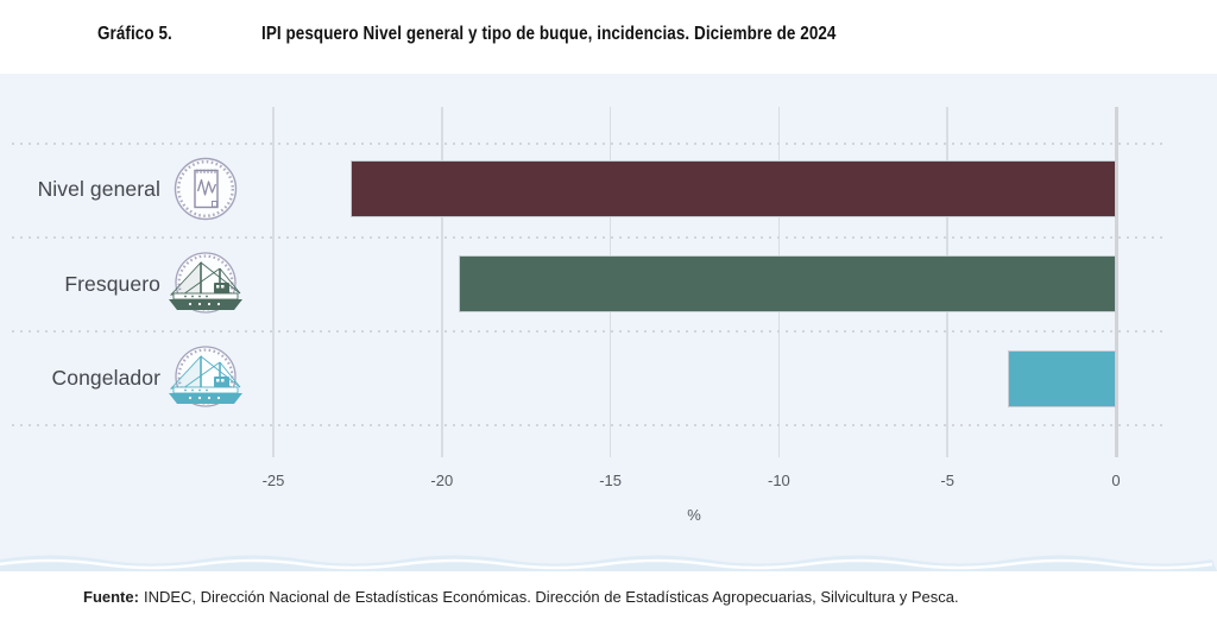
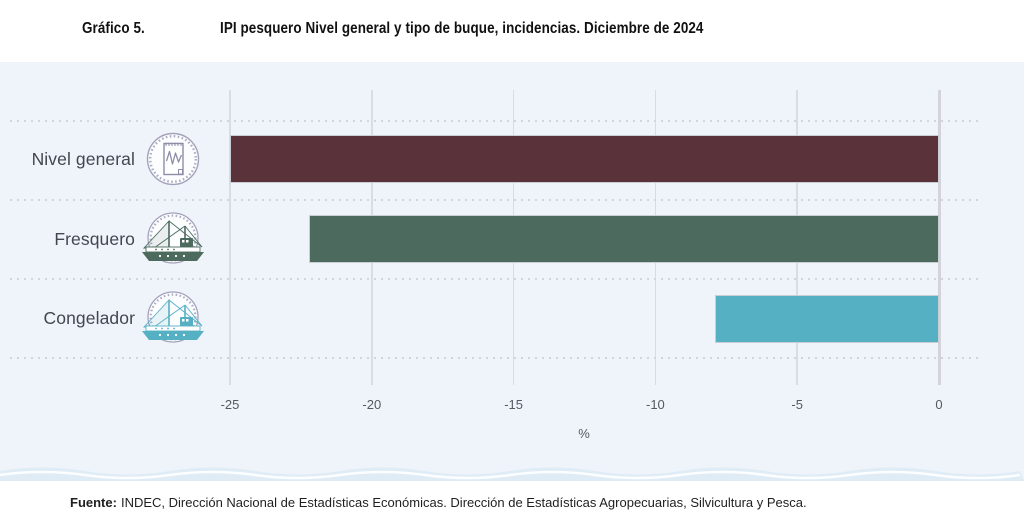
Nivel general: -22.7 -> -25.0
Fresquero: -19.5 -> -22.2
Congelador: -3.2 -> -7.9
